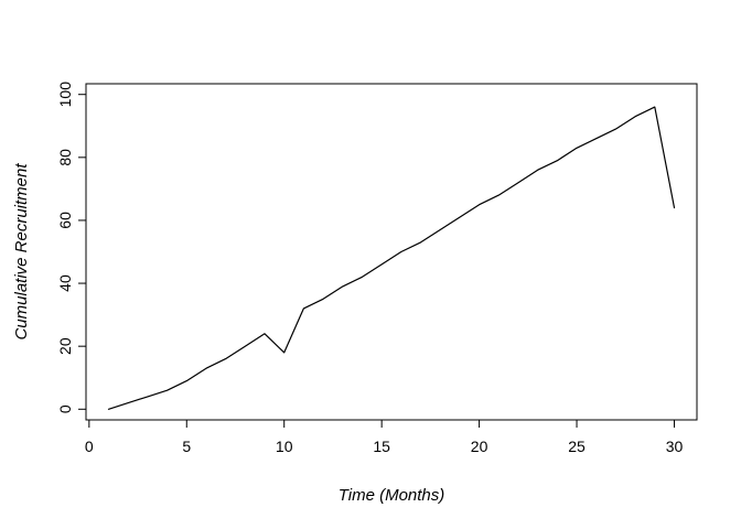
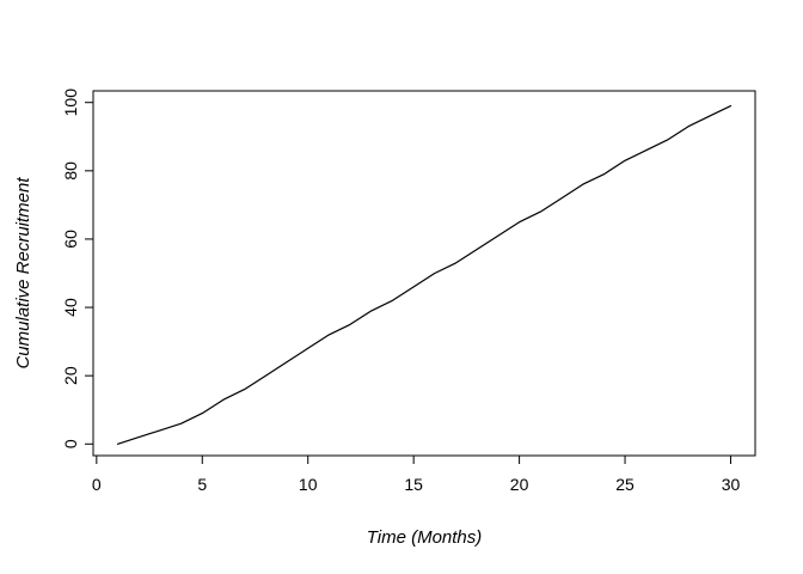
10: 18 -> 28
30: 64 -> 99
